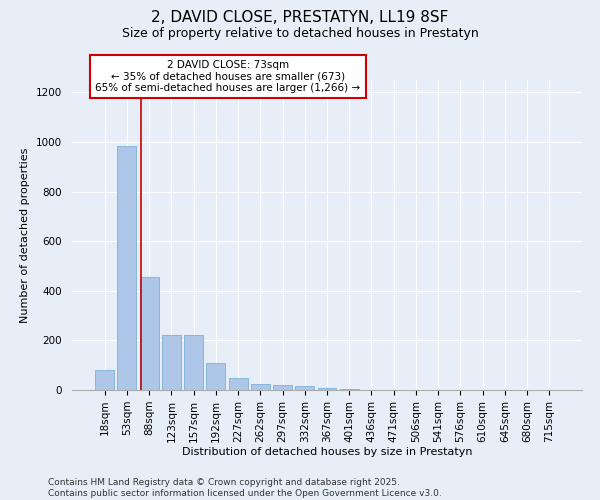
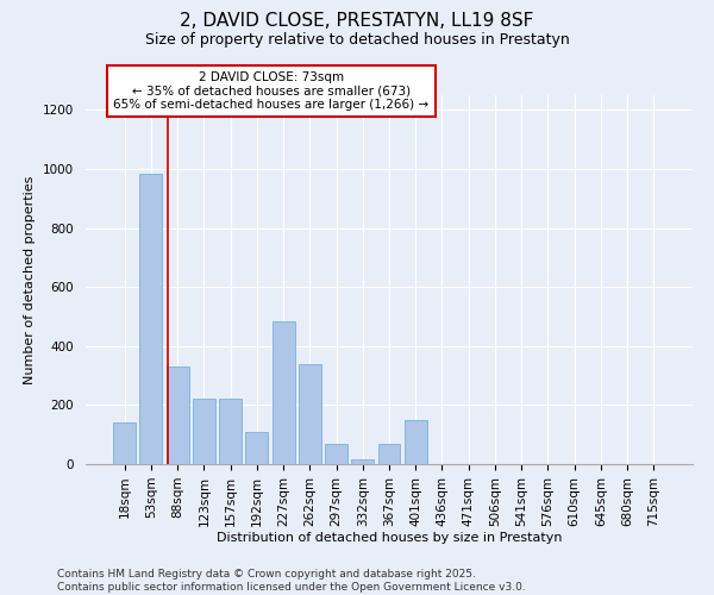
18sqm: 80 -> 140
88sqm: 455 -> 330
227sqm: 50 -> 485
262sqm: 25 -> 340
297sqm: 20 -> 70
367sqm: 8 -> 70
401sqm: 4 -> 150
